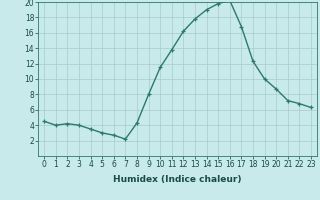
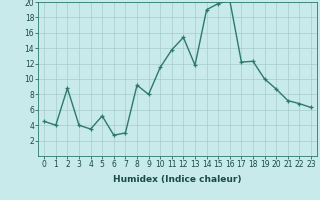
2: 4.2 -> 8.8
5: 3.0 -> 5.2
7: 2.2 -> 3.0
8: 4.3 -> 9.2
12: 16.2 -> 15.4
13: 17.8 -> 11.8
17: 16.8 -> 12.2
